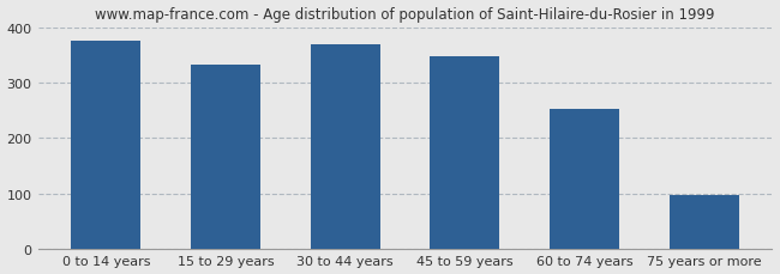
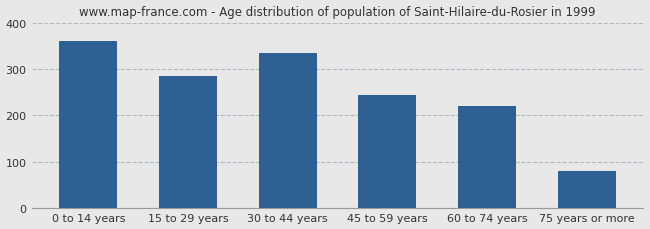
0 to 14 years: 375 -> 360
15 to 29 years: 333 -> 285
30 to 44 years: 370 -> 335
45 to 59 years: 348 -> 245
60 to 74 years: 252 -> 220
75 years or more: 96 -> 80
